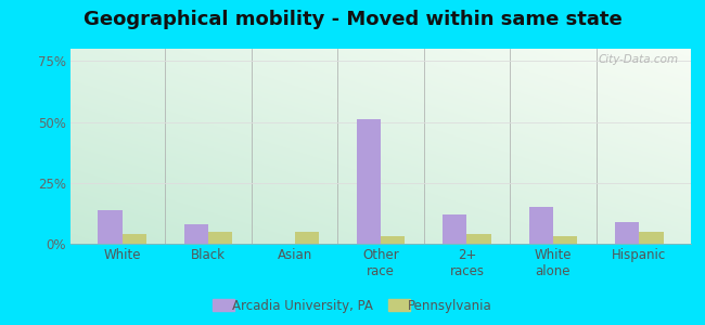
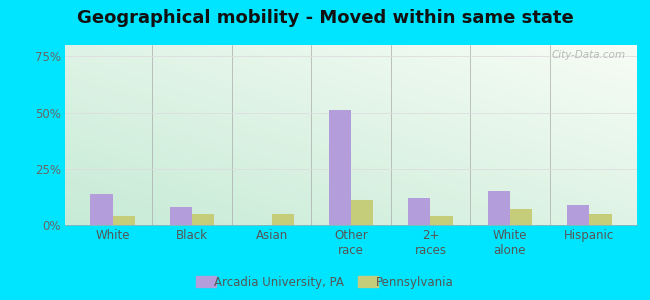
Pennsylvania/Other race: 3% -> 11%
Pennsylvania/White alone: 3% -> 7%
